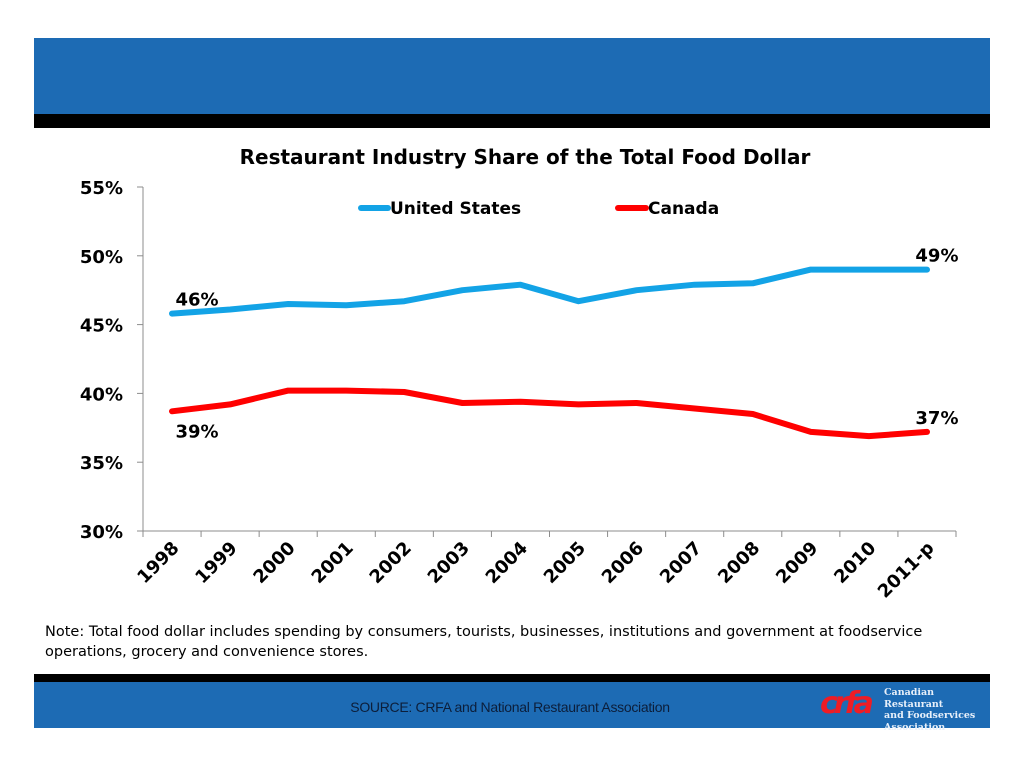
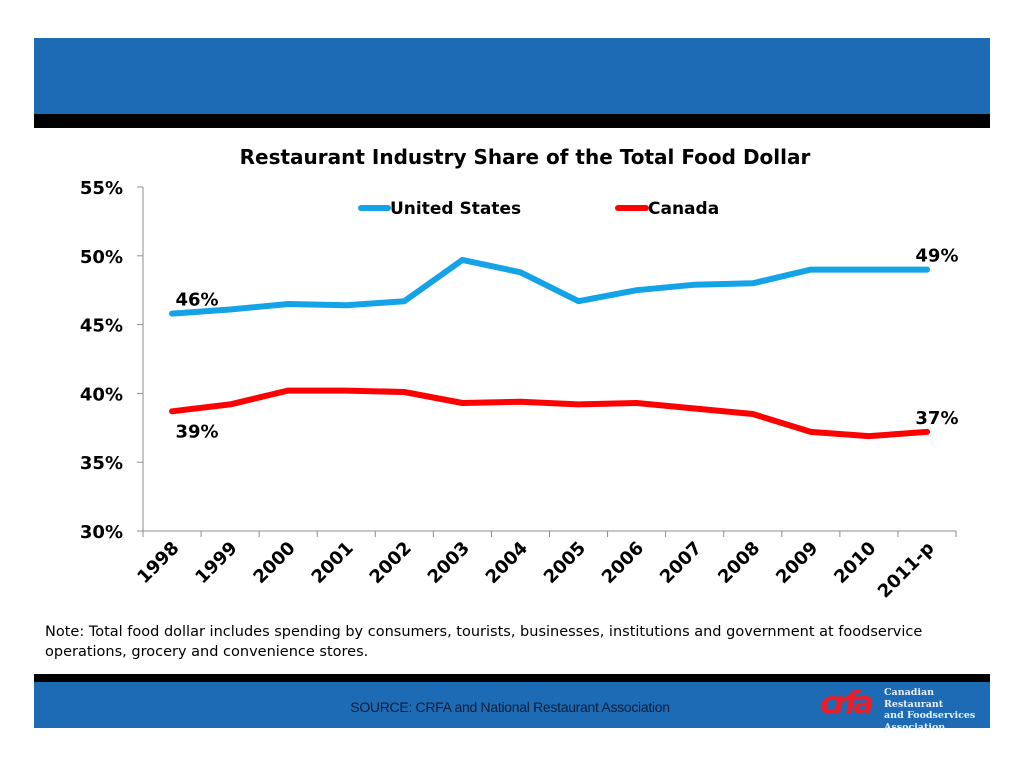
United States/2003: 47.5% -> 49.7%
United States/2004: 47.9% -> 48.8%
